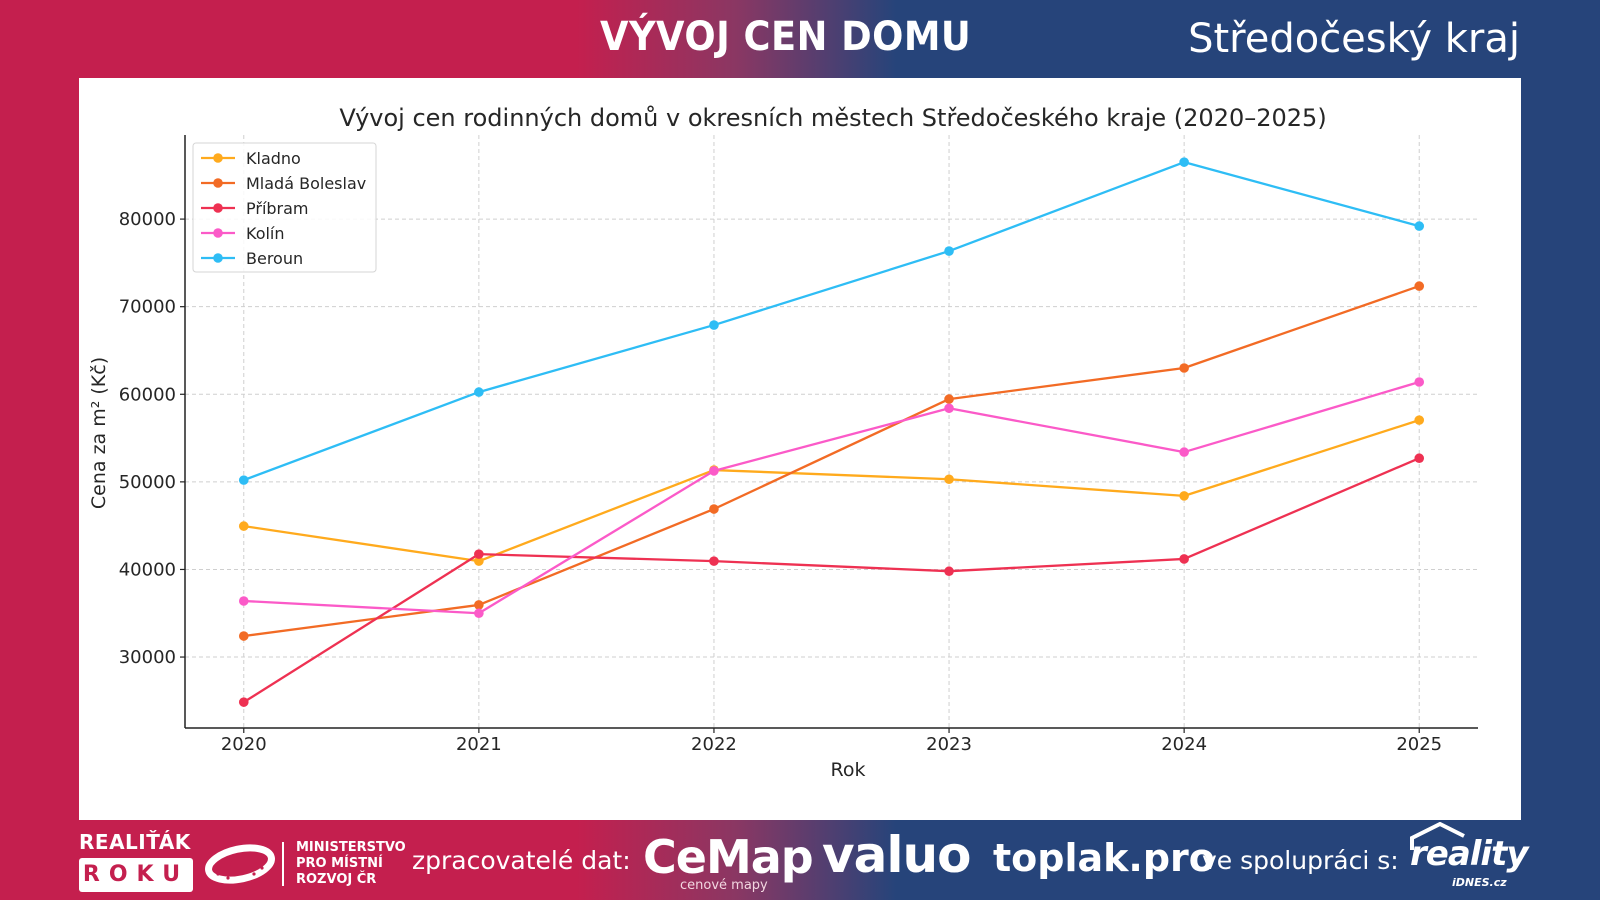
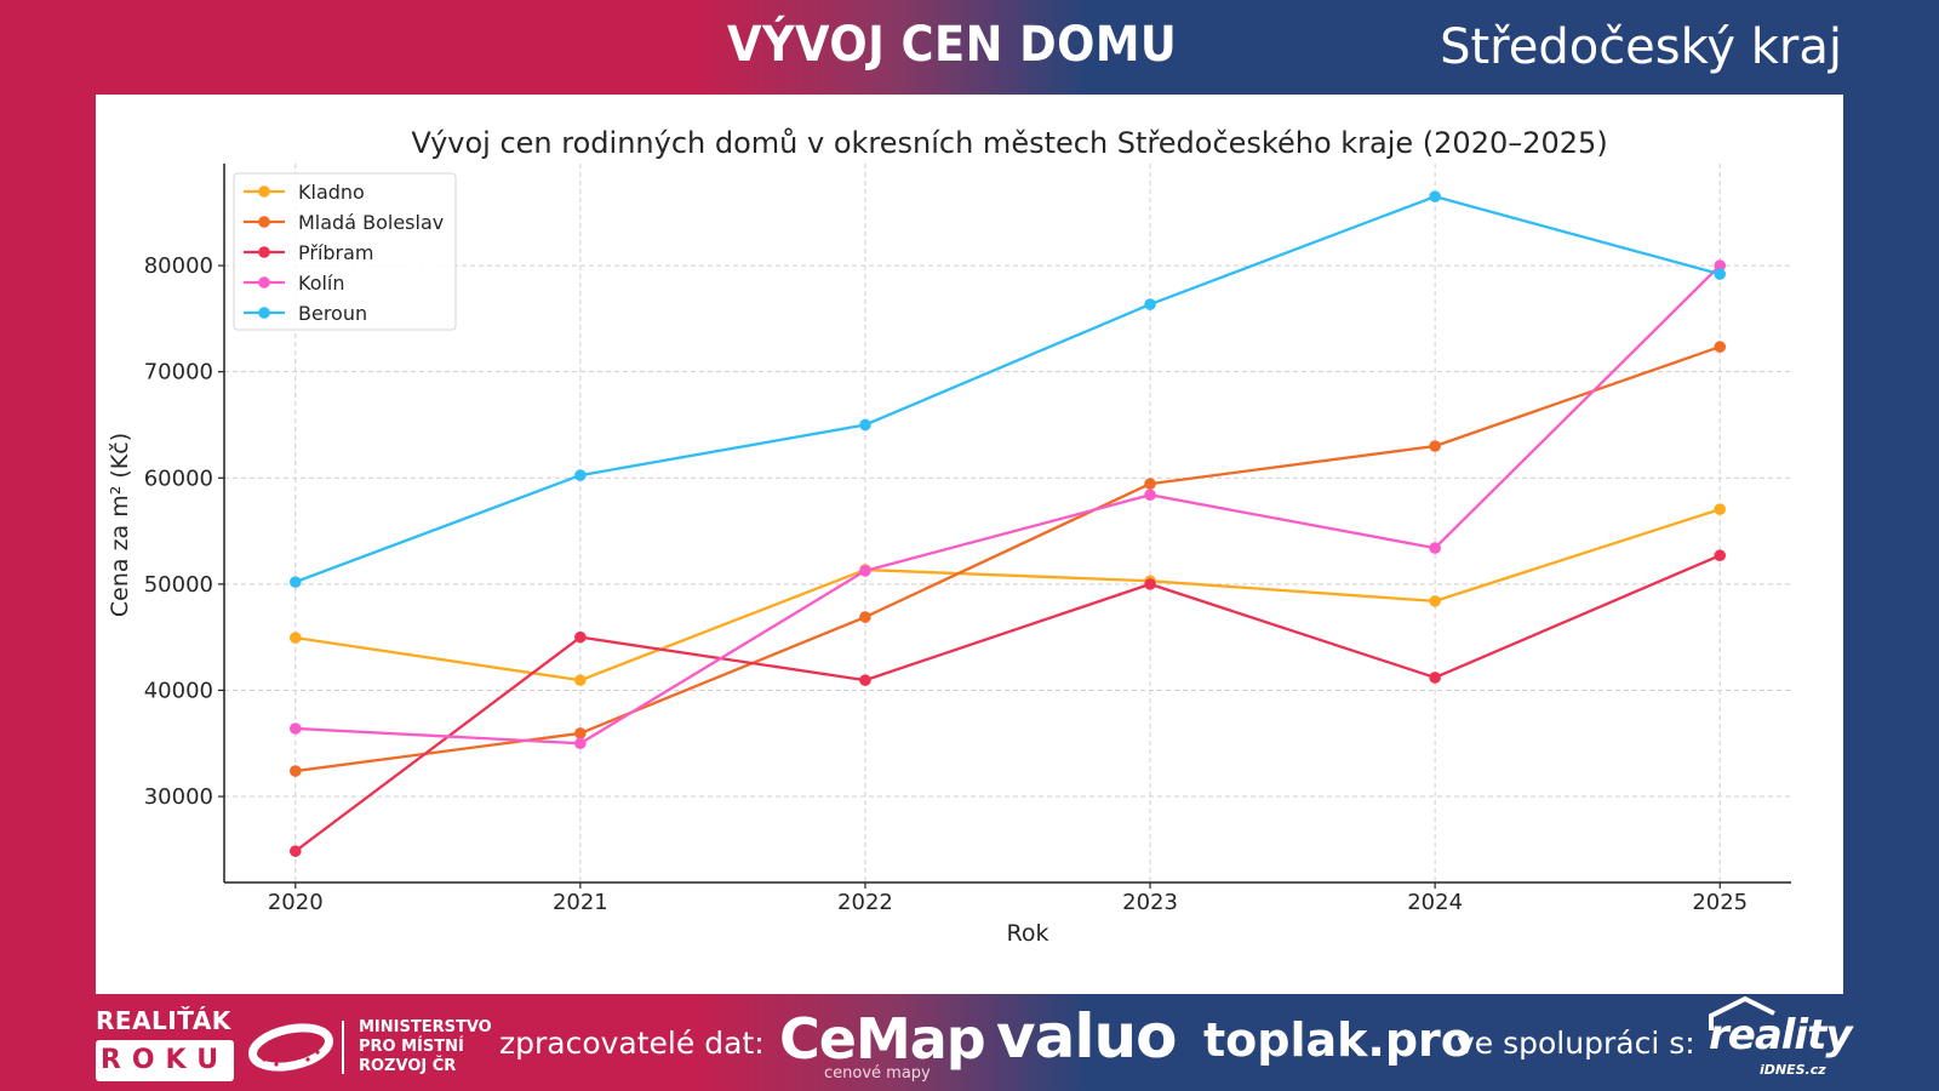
Příbram/2021: 42000 -> 45000
Beroun/2022: 68000 -> 65000
Příbram/2023: 40000 -> 50000
Kolín/2025: 61000 -> 80000
